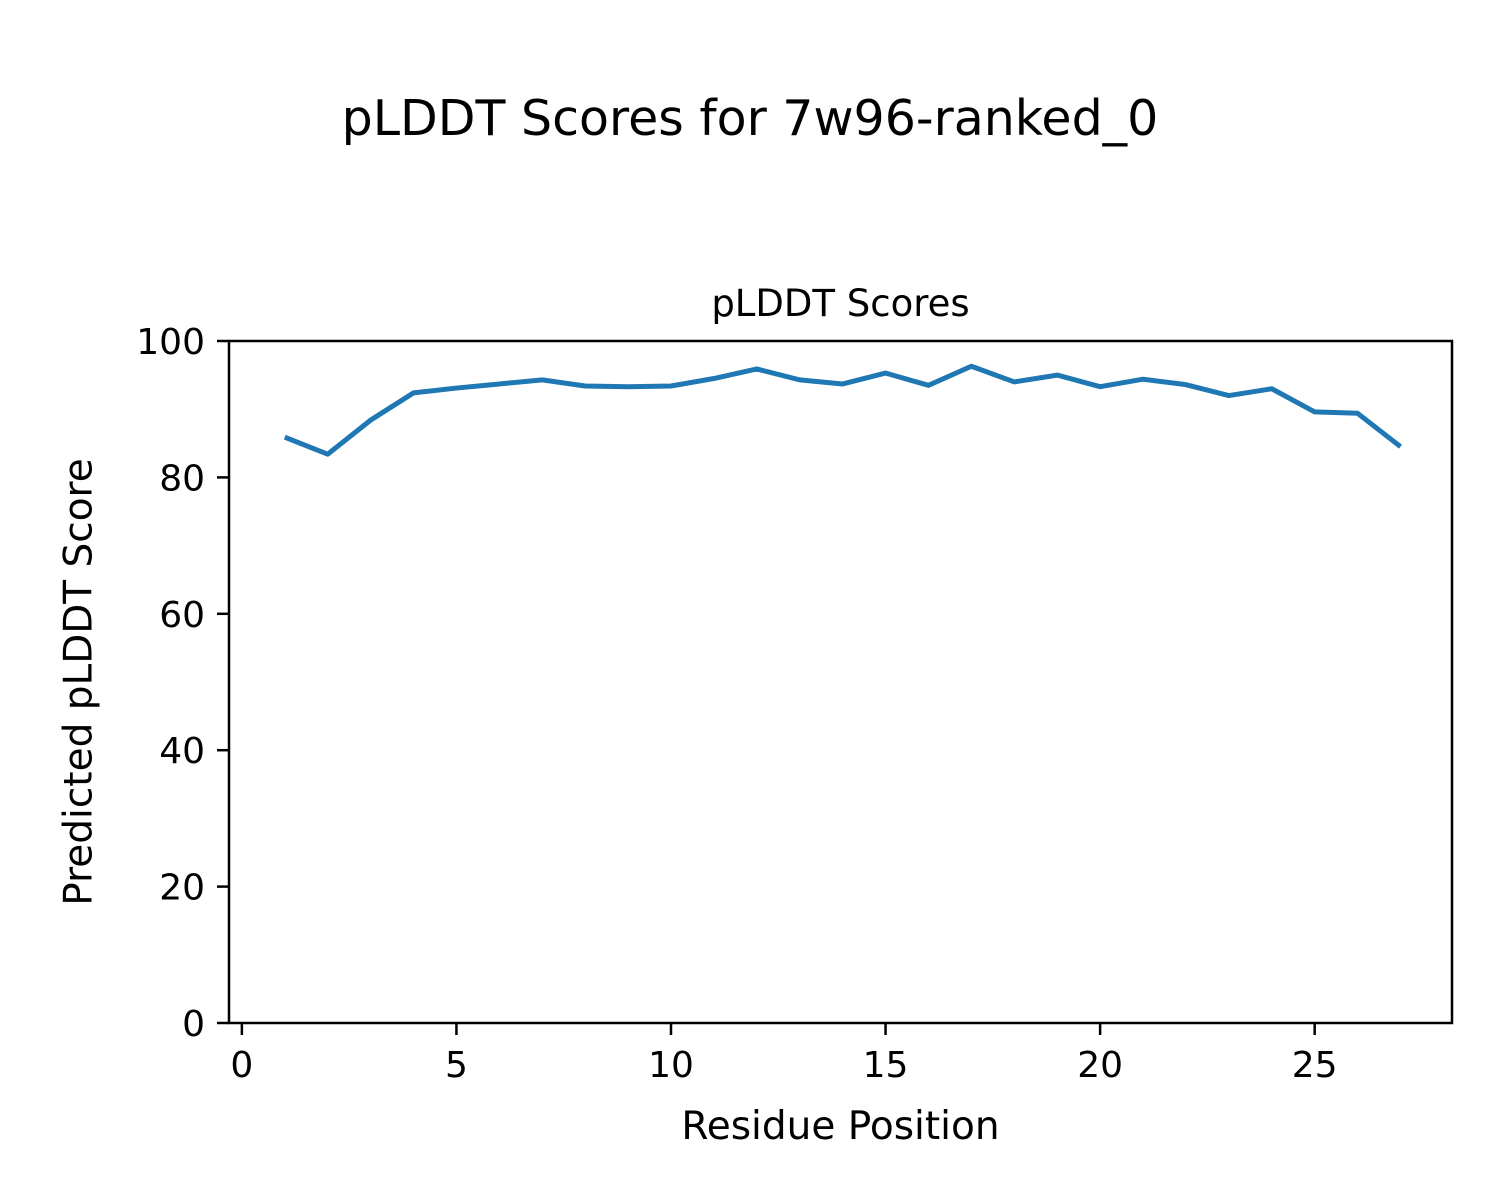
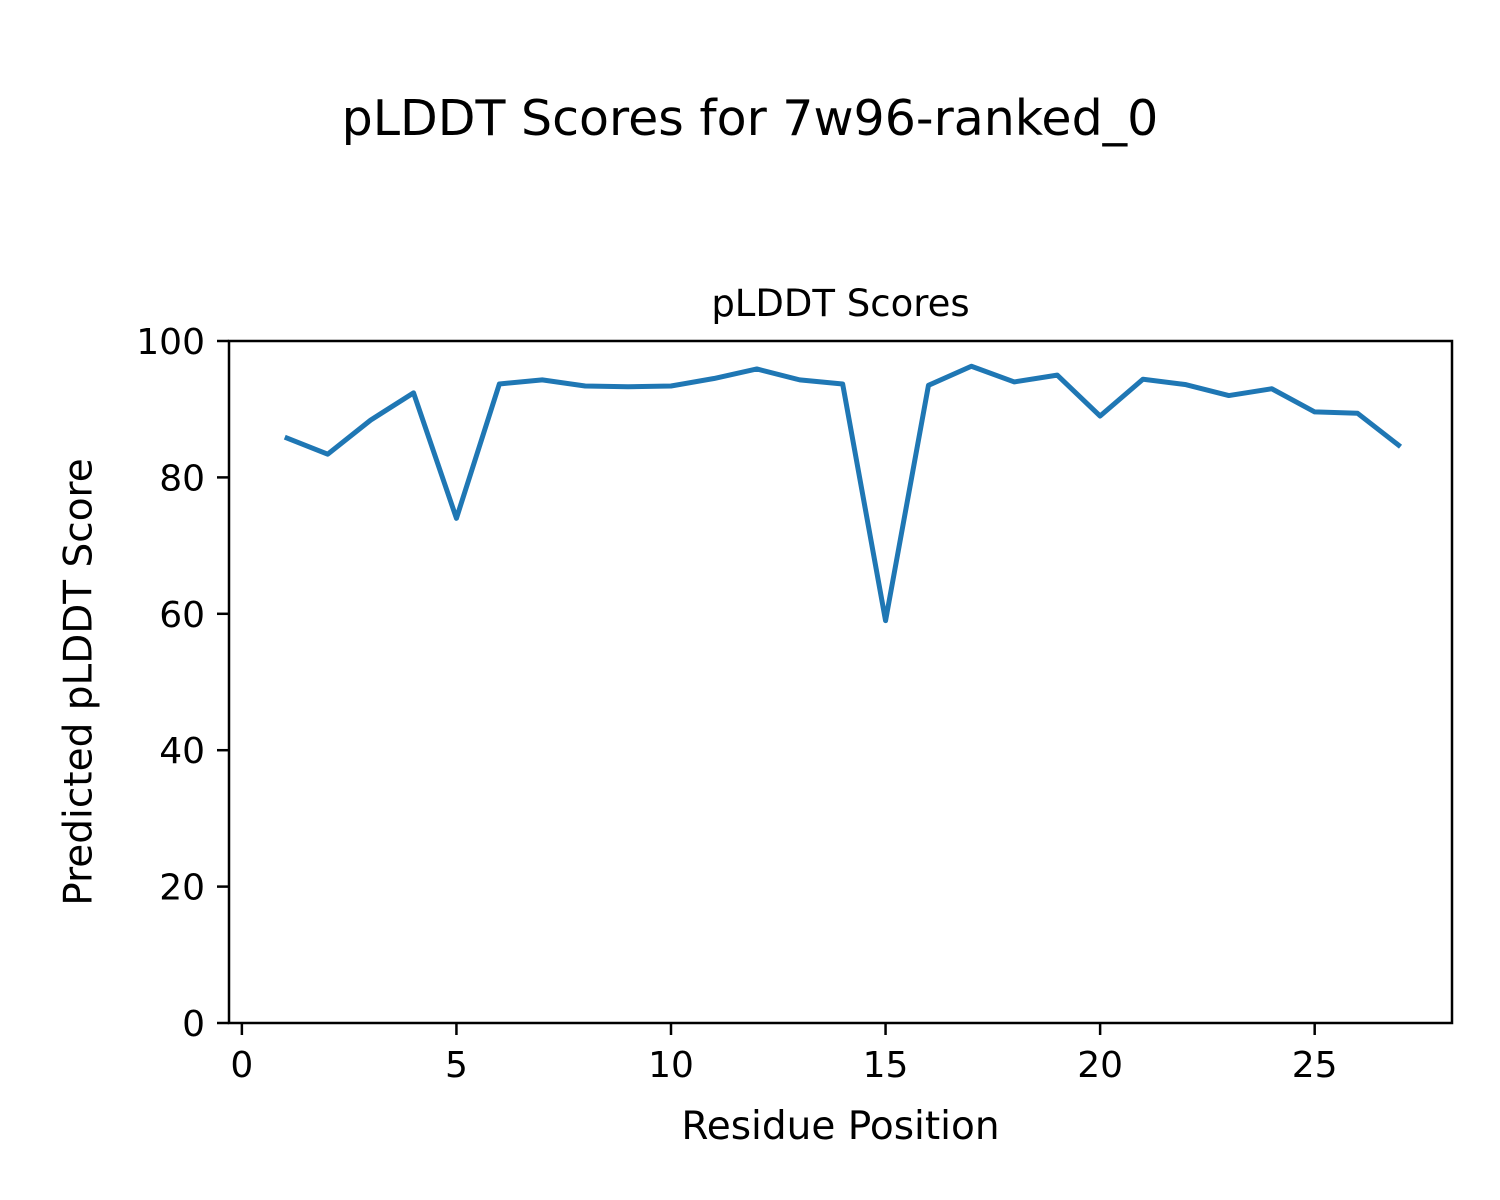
5: 93 -> 74
15: 95 -> 59
20: 93 -> 89
